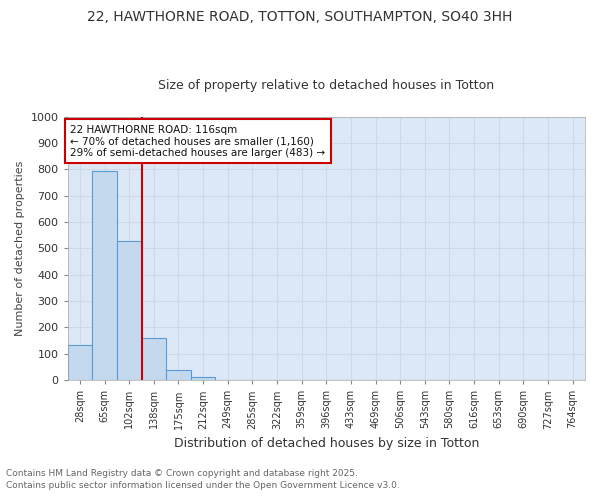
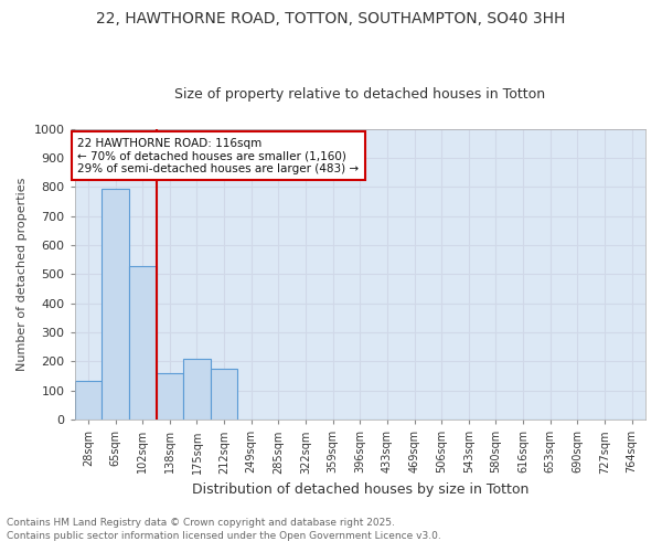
175sqm: 40 -> 210
212sqm: 12 -> 175
